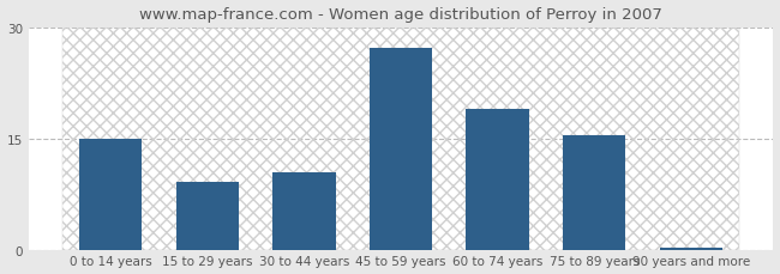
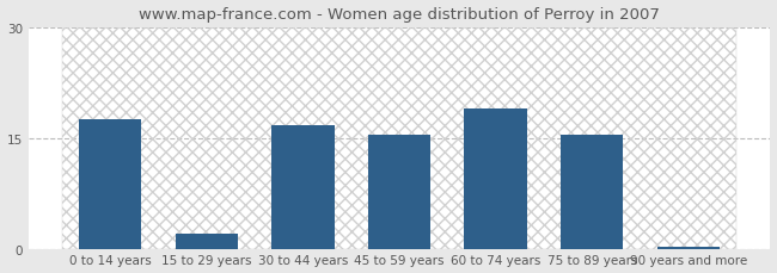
0 to 14 years: 15.0 -> 17.5
15 to 29 years: 9.2 -> 2.0
30 to 44 years: 10.4 -> 16.8
45 to 59 years: 27.2 -> 15.4
